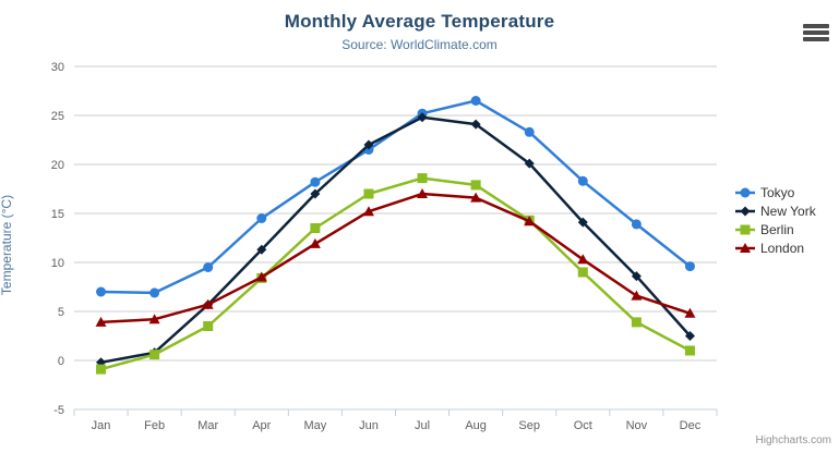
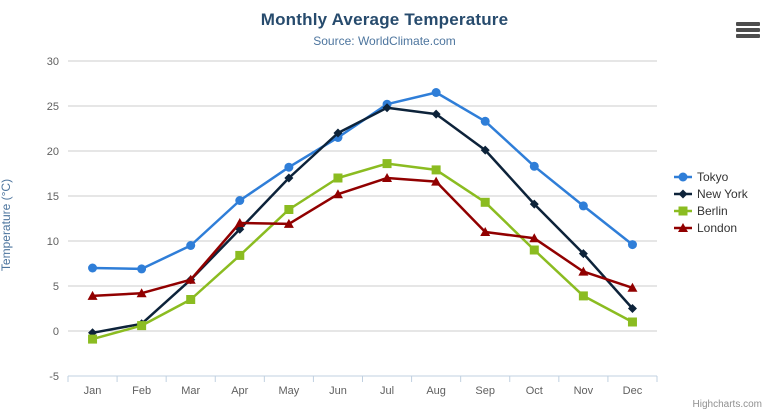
London/Apr: 8 -> 12
London/Sep: 14 -> 11
